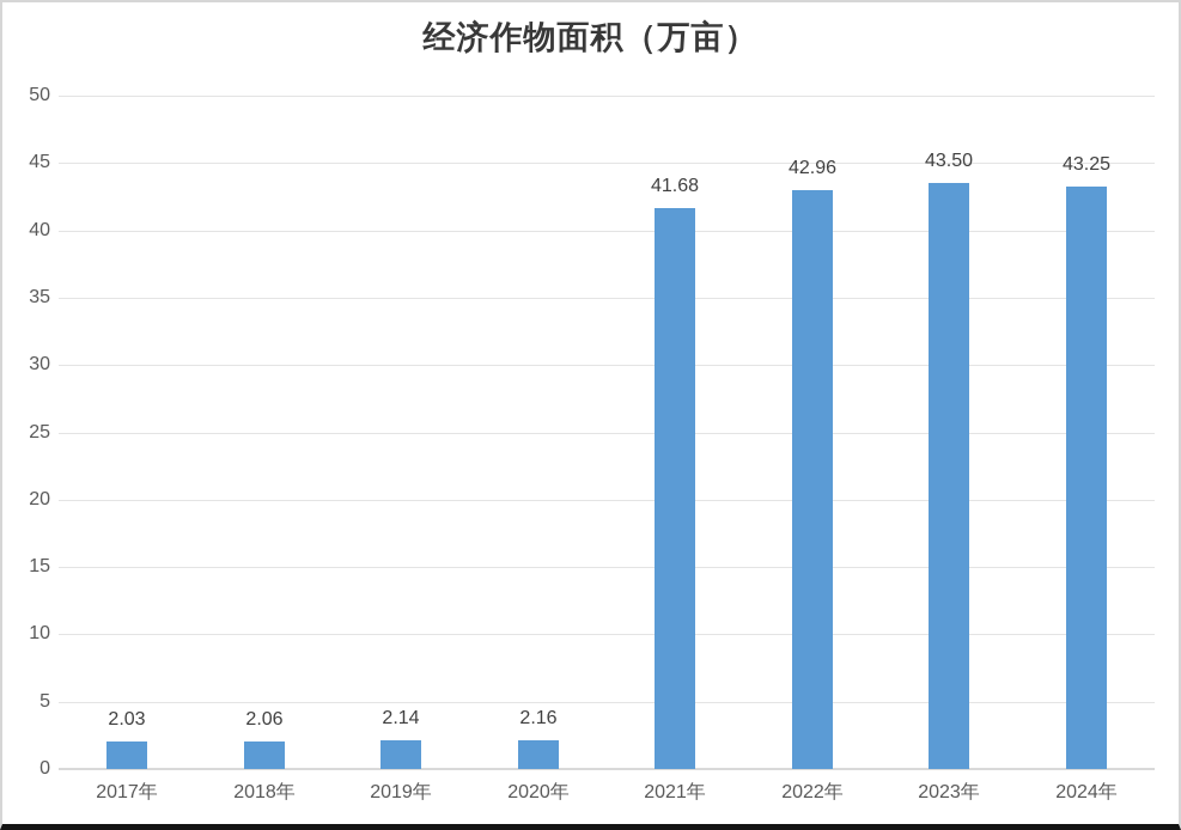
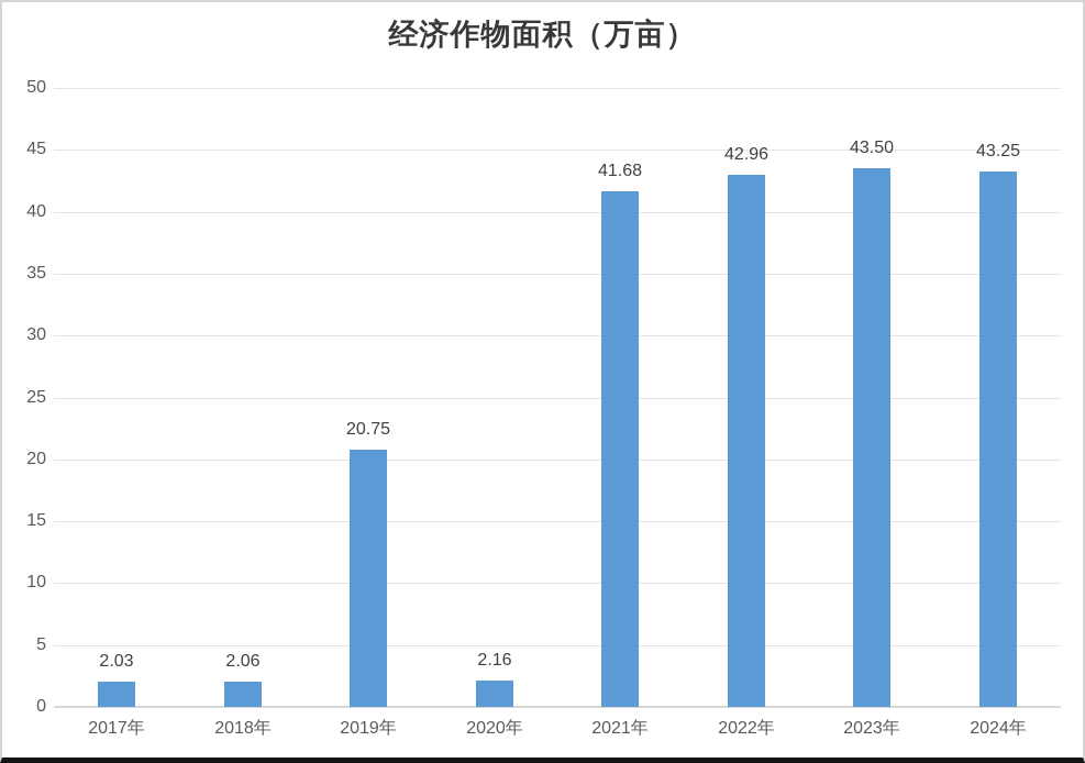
2019年: 2.14 -> 20.75
